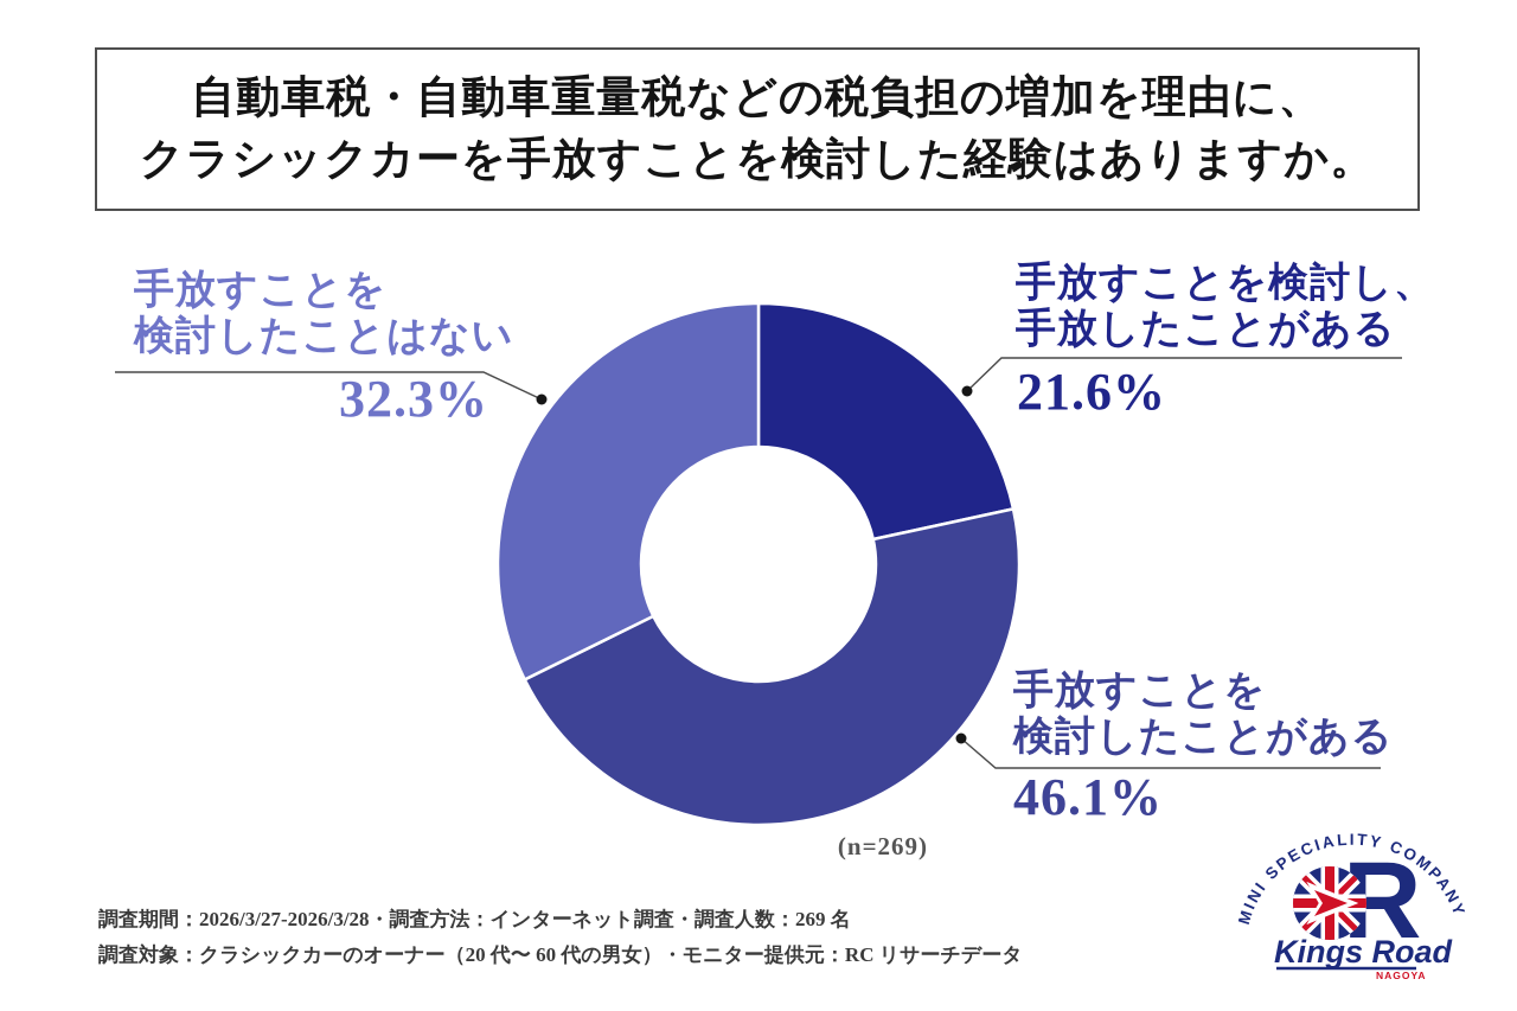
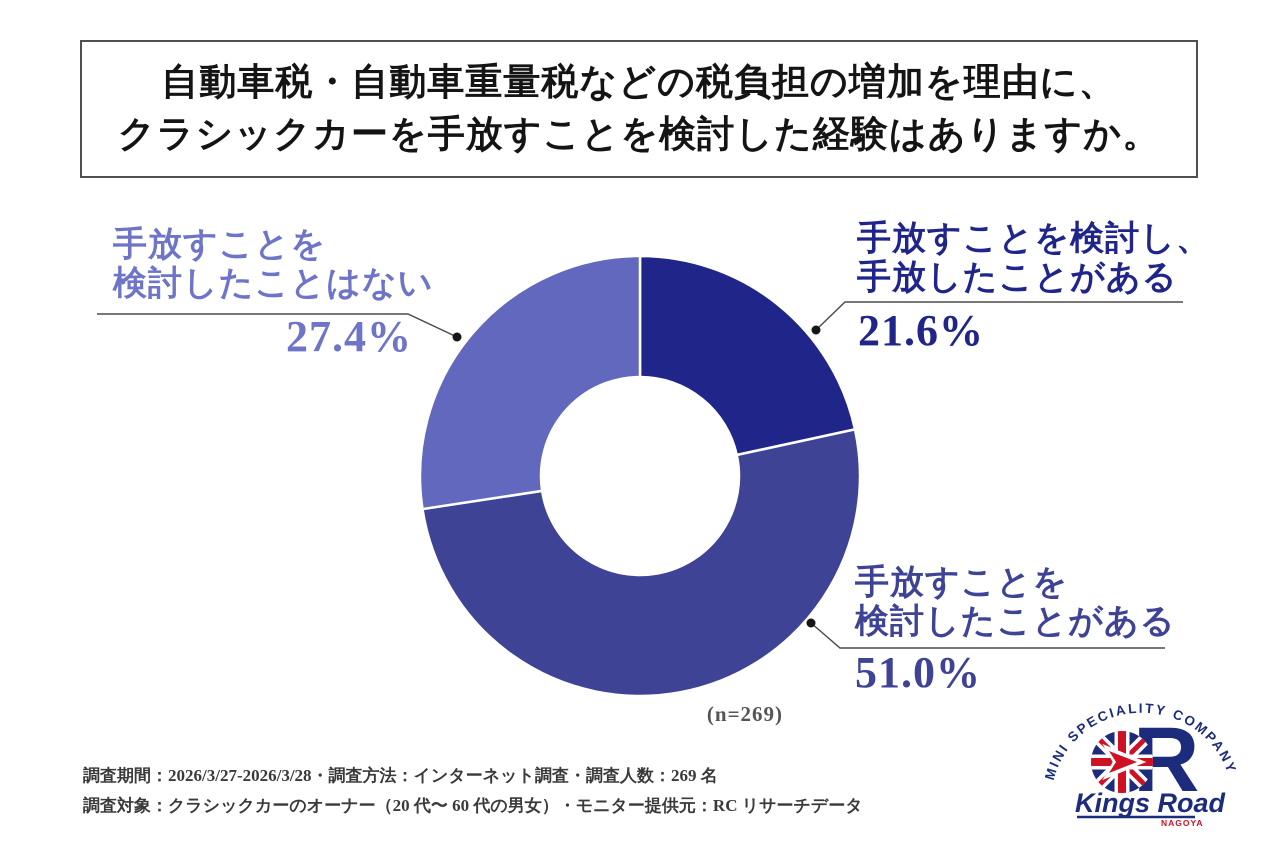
手放すことを検討したことがある: 46.1% -> 51.0%
手放すことを検討したことはない: 32.3% -> 27.4%
